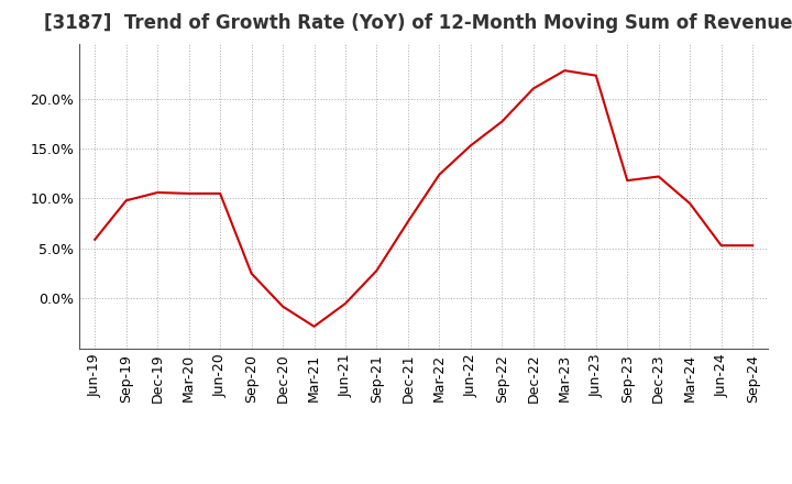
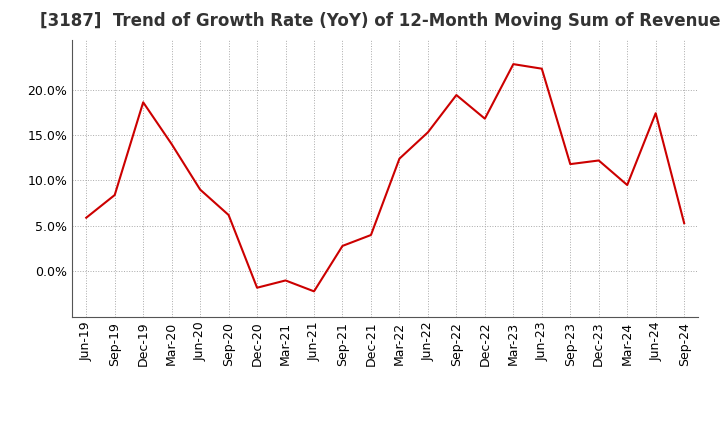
Sep-19: 9.8% -> 8.4%
Dec-19: 10.6% -> 18.6%
Mar-20: 10.5% -> 14.0%
Jun-20: 10.5% -> 9.0%
Sep-20: 2.5% -> 6.2%
Dec-20: -0.8% -> -1.8%
Mar-21: -2.8% -> -1.0%
Jun-21: -0.5% -> -2.2%
Dec-21: 7.7% -> 4.0%
Sep-22: 17.7% -> 19.4%
Dec-22: 21.0% -> 16.8%
Jun-24: 5.3% -> 17.4%
